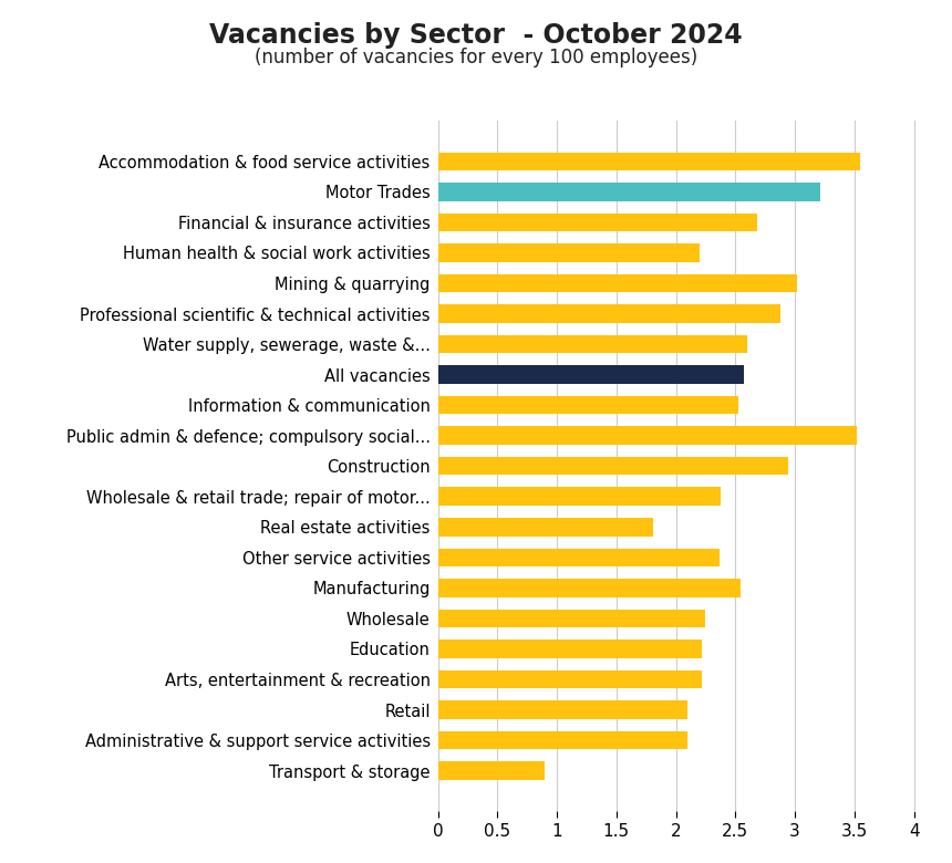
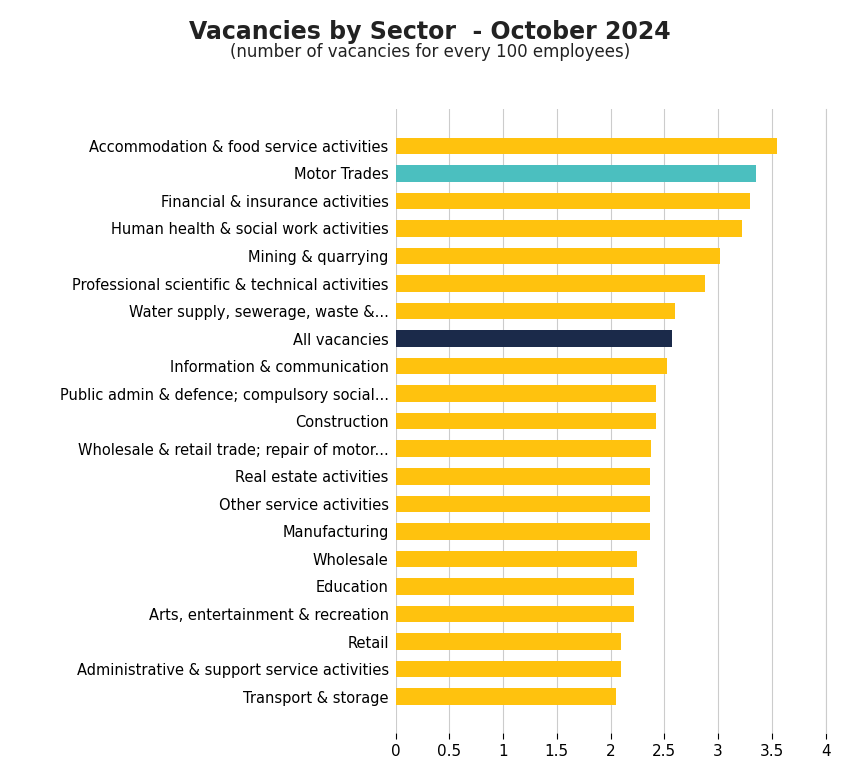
Motor Trades: 3.21 -> 3.35
Financial & insurance activities: 2.68 -> 3.30
Human health & social work activities: 2.20 -> 3.22
Public admin & defence; compulsory social...: 3.52 -> 2.42
Construction: 2.94 -> 2.42
Real estate activities: 1.81 -> 2.37
Manufacturing: 2.54 -> 2.37
Transport & storage: 0.90 -> 2.05
